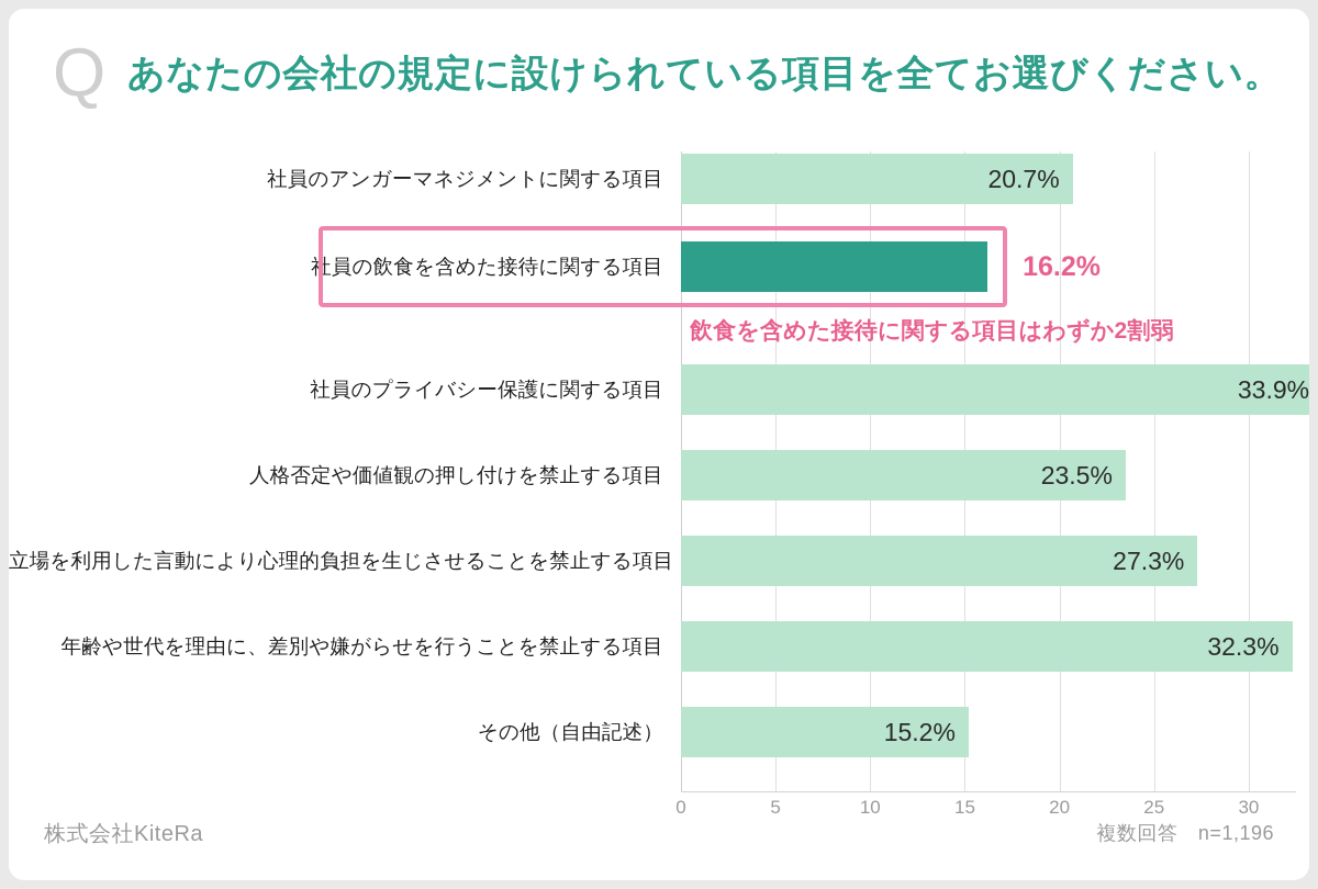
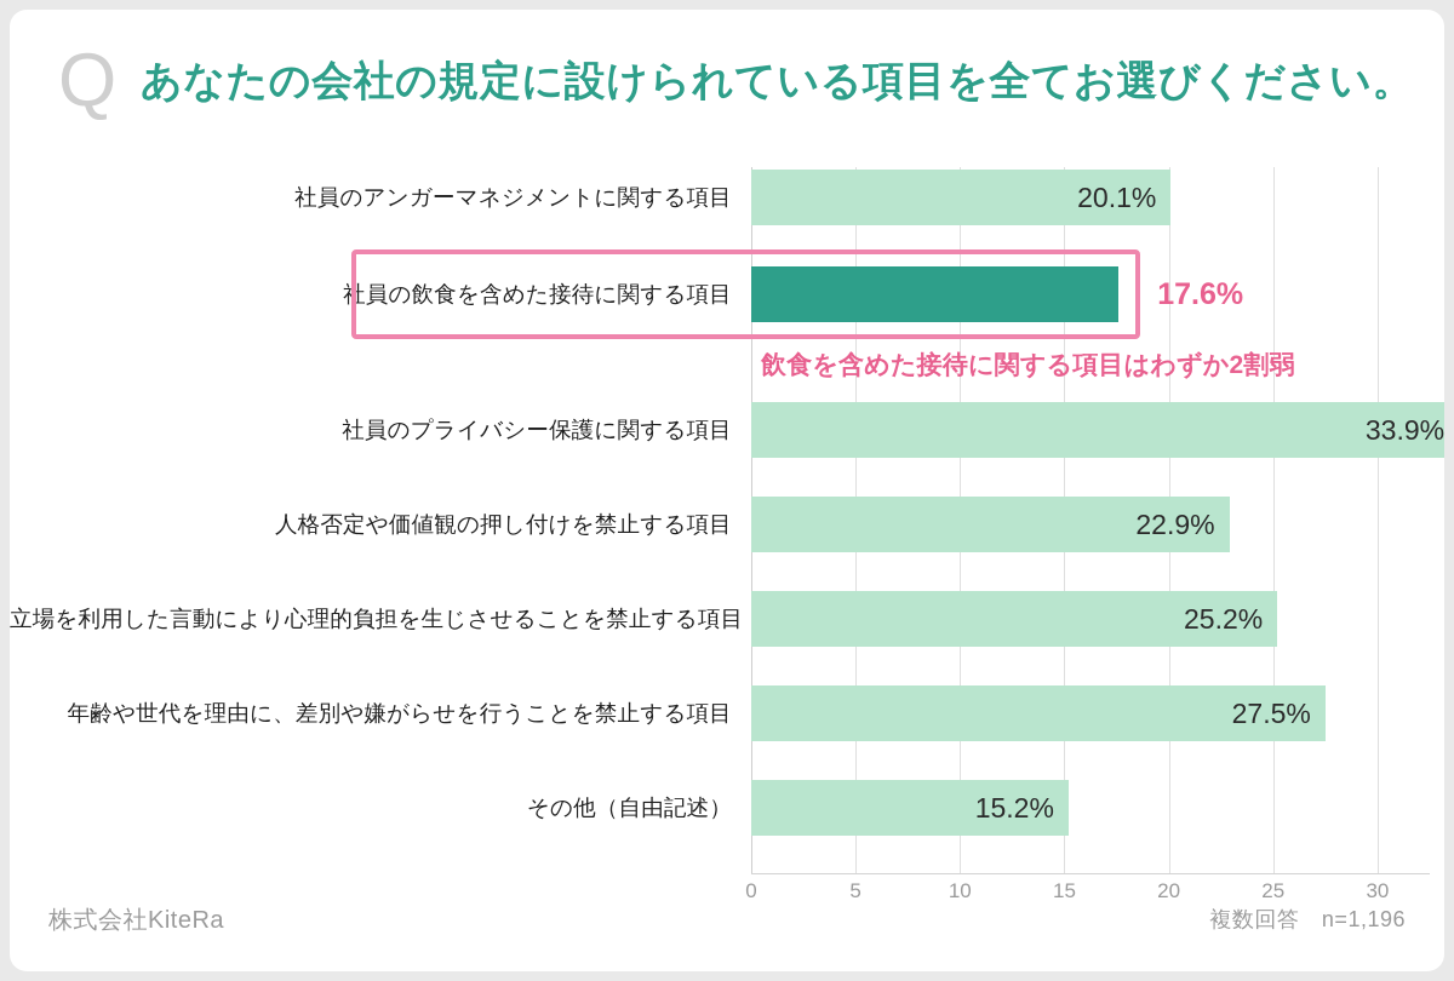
社員のアンガーマネジメントに関する項目: 20.7% -> 20.1%
社員の飲食を含めた接待に関する項目: 16.2% -> 17.6%
人格否定や価値観の押し付けを禁止する項目: 23.5% -> 22.9%
立場を利用した言動により心理的負担を生じさせることを禁止する項目: 27.3% -> 25.2%
年齢や世代を理由に、差別や嫌がらせを行うことを禁止する項目: 32.3% -> 27.5%
